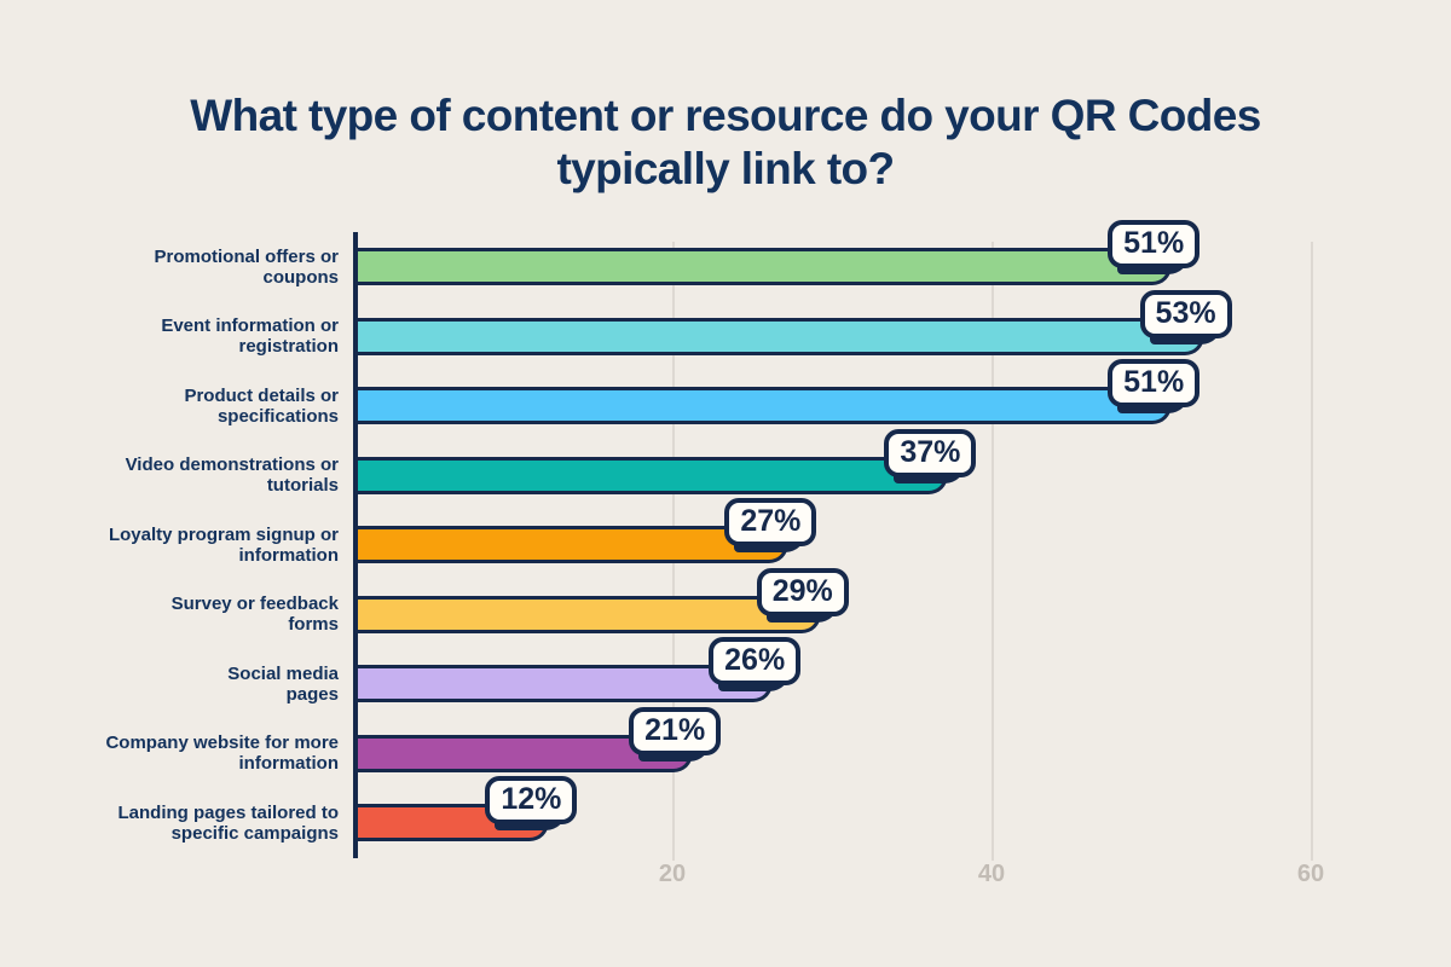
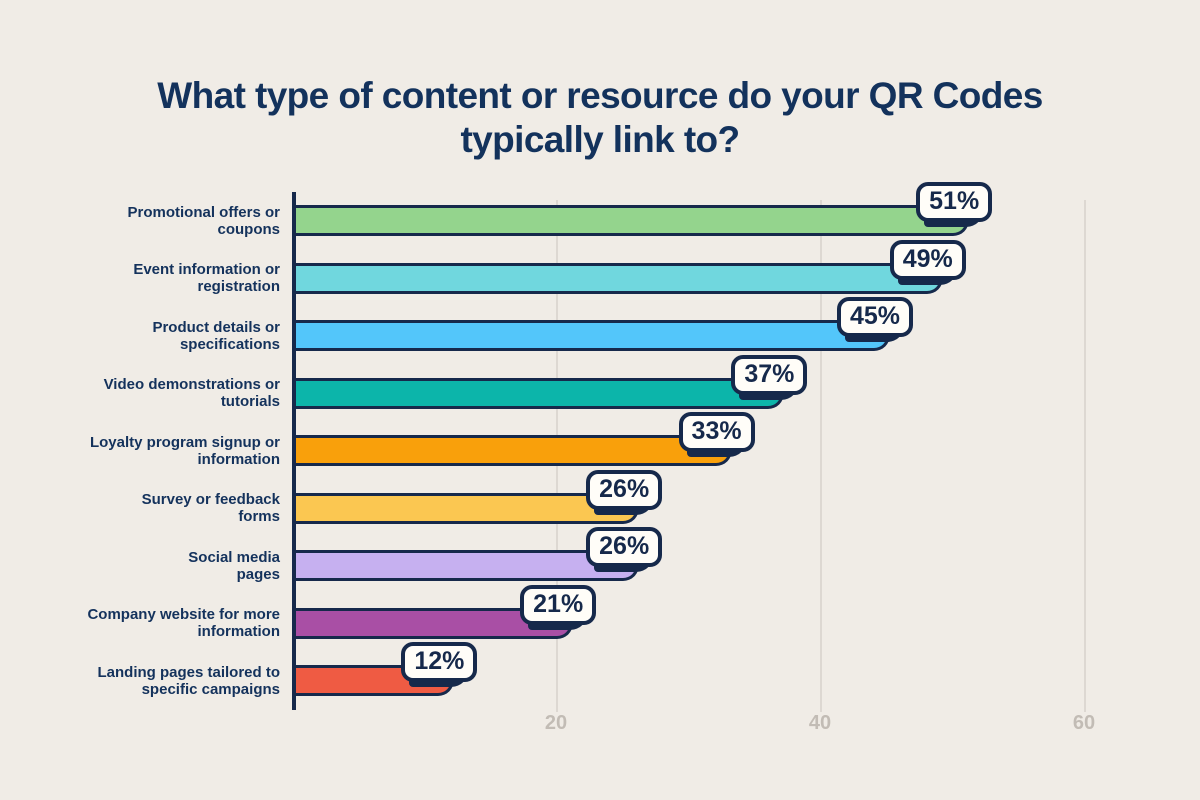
Event information or registration: 53% -> 49%
Product details or specifications: 51% -> 45%
Loyalty program signup or information: 27% -> 33%
Survey or feedback forms: 29% -> 26%
